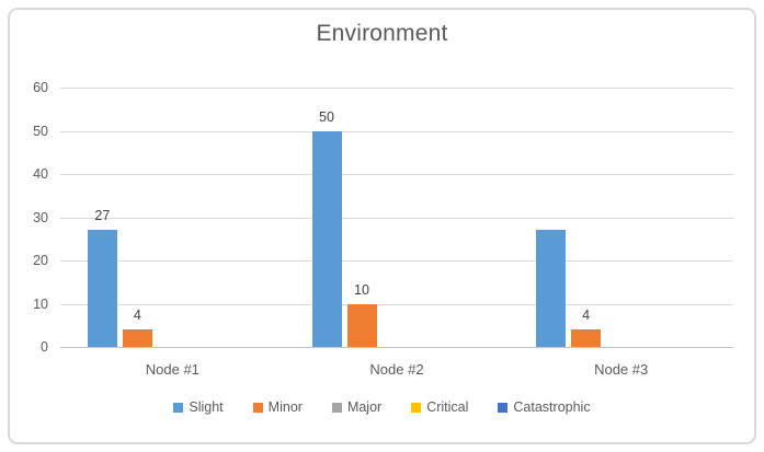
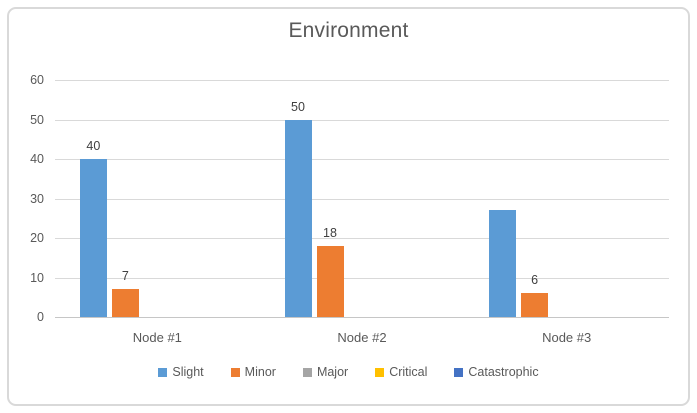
Slight/Node #1: 27 -> 40
Minor/Node #1: 4 -> 7
Minor/Node #2: 10 -> 18
Minor/Node #3: 4 -> 6
